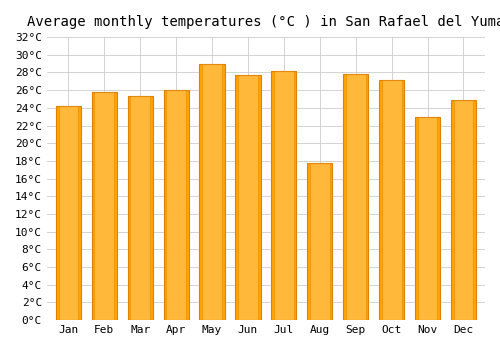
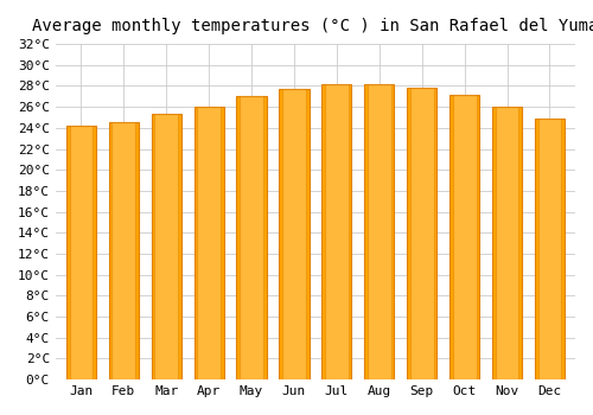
Feb: 25.8°C -> 24.5°C
May: 29.0°C -> 27.0°C
Aug: 17.8°C -> 28.2°C
Nov: 23.0°C -> 26.0°C
